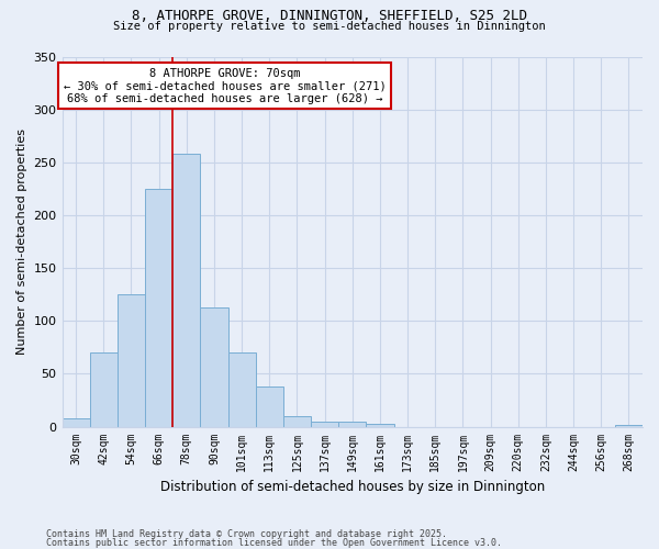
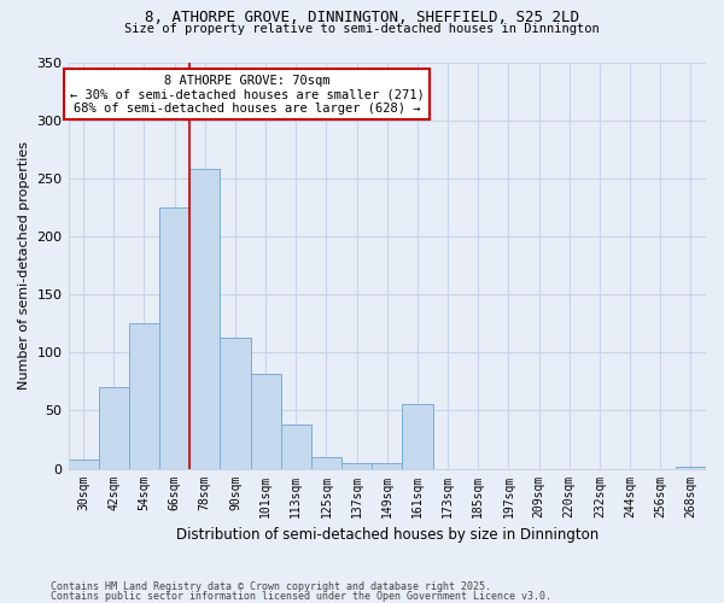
101sqm: 70 -> 82
161sqm: 3 -> 56
